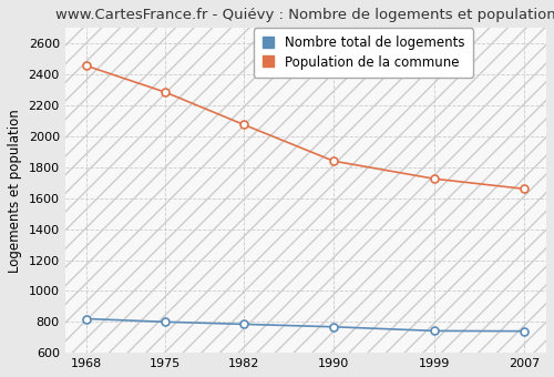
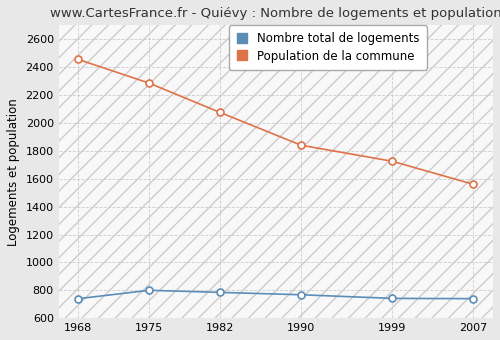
Nombre total de logements/1968: 820 -> 740
Population de la commune/2007: 1660 -> 1560
